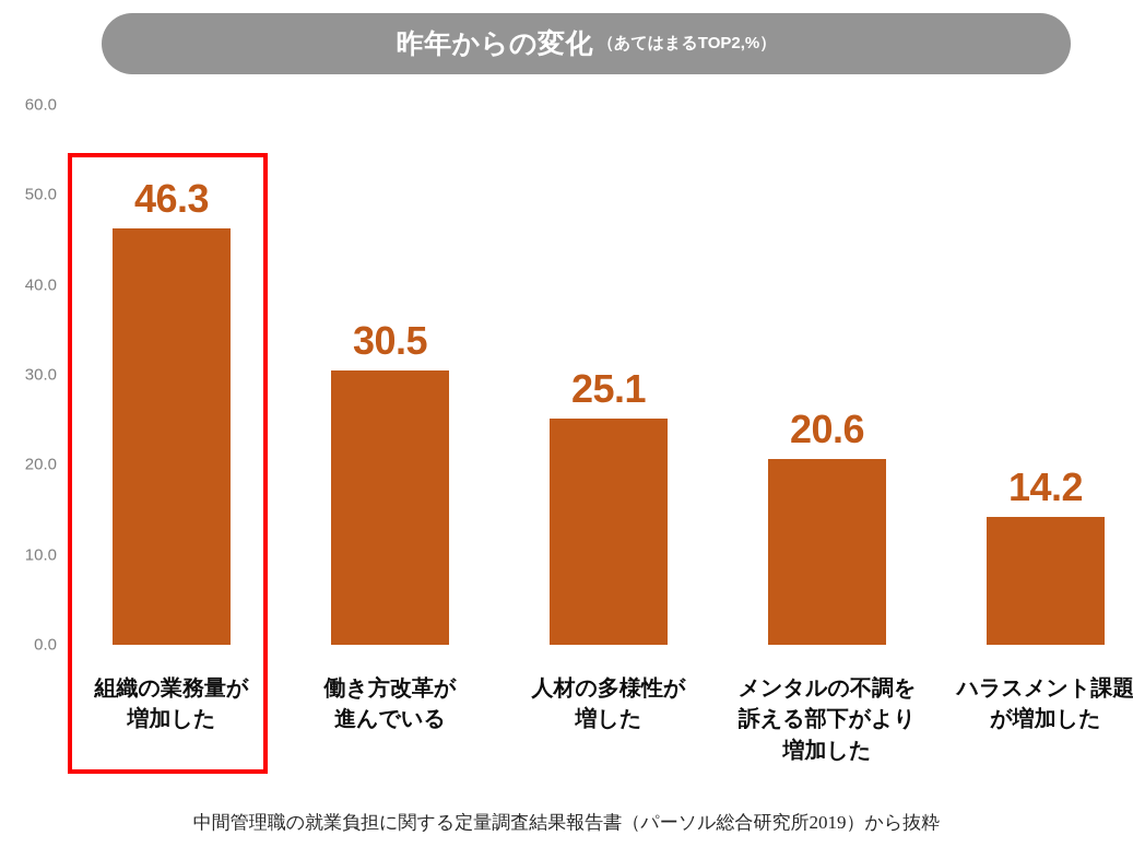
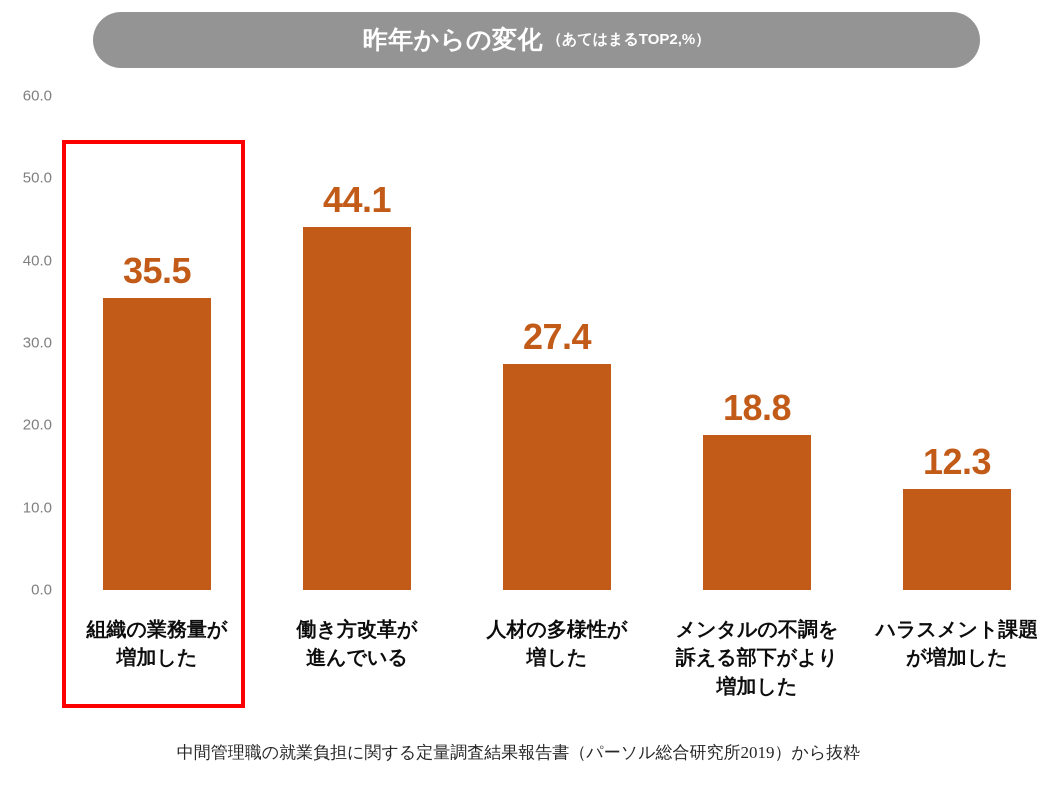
組織の業務量が増加した: 46.3 -> 35.5
働き方改革が進んでいる: 30.5 -> 44.1
人材の多様性が増した: 25.1 -> 27.4
メンタルの不調を訴える部下がより増加した: 20.6 -> 18.8
ハラスメント課題が増加した: 14.2 -> 12.3
